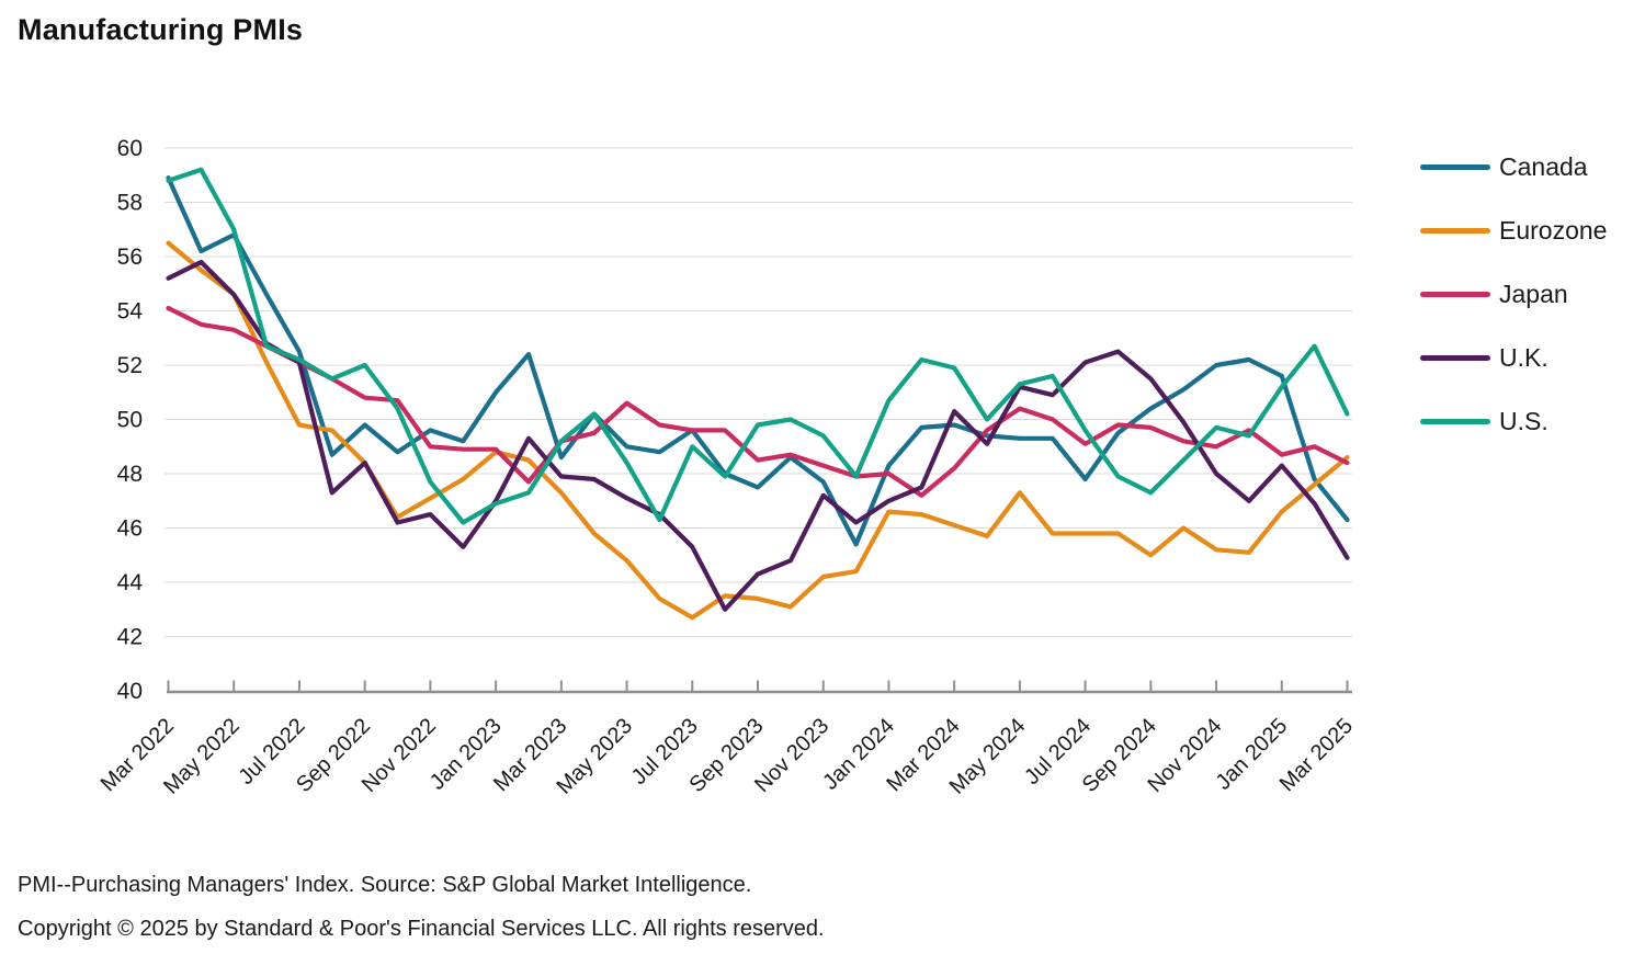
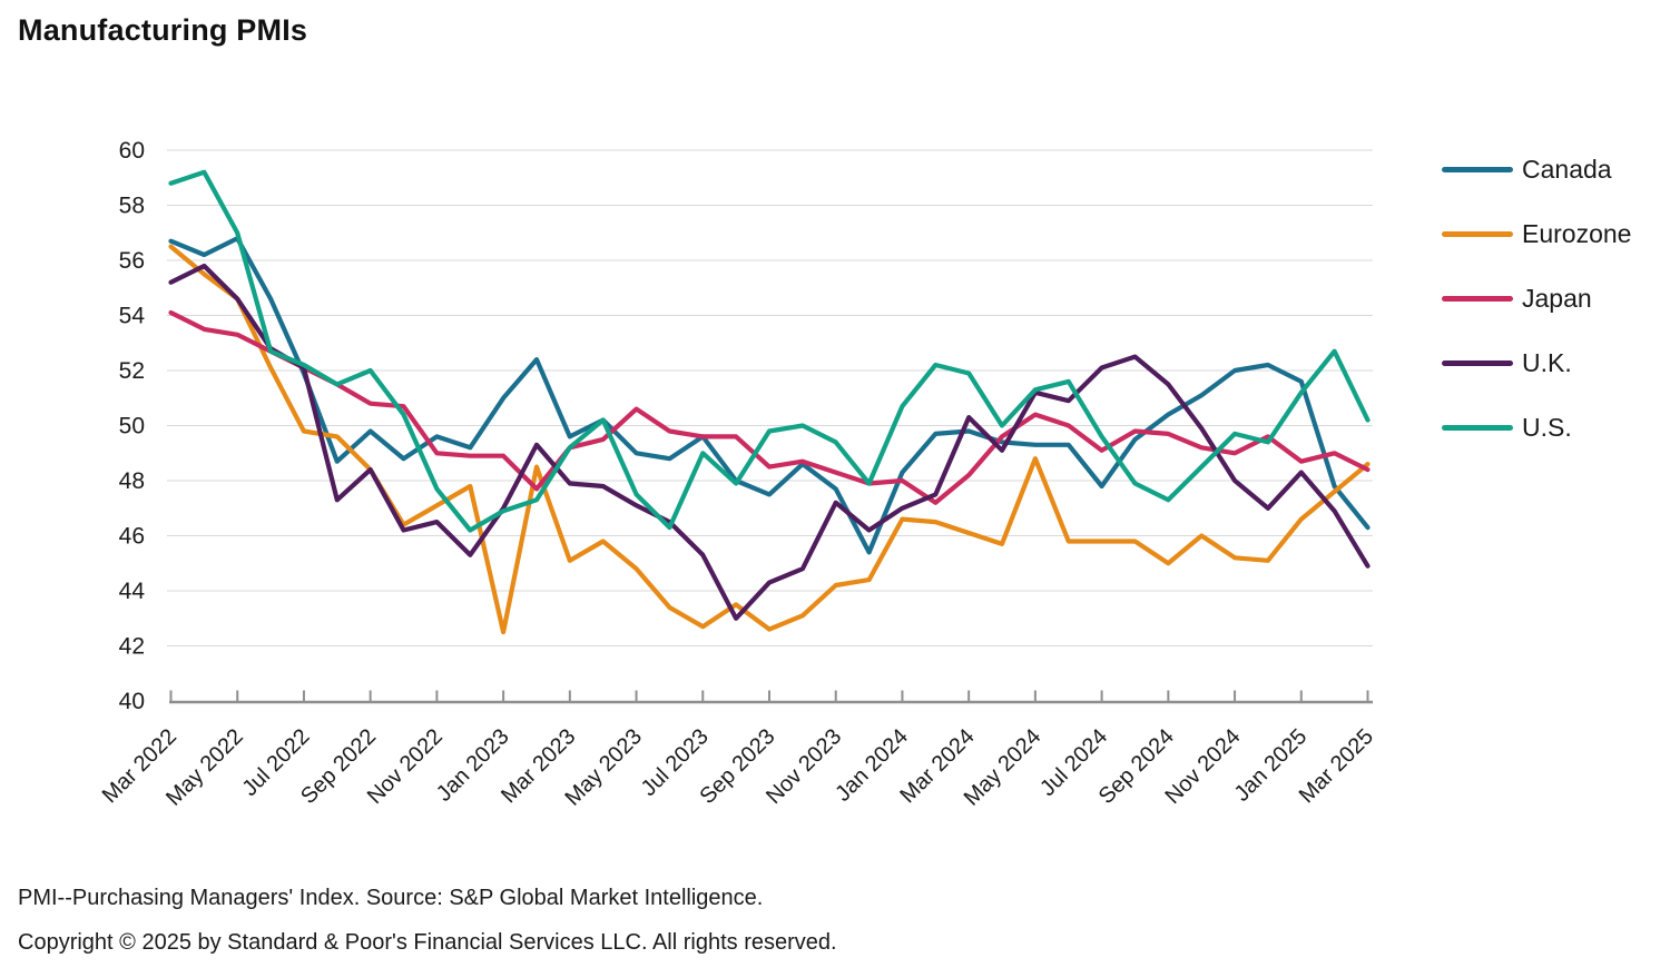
Canada/Mar 2022: 58.9 -> 56.7
Canada/Jul 2022: 52.5 -> 51.9
Eurozone/Jan 2023: 48.8 -> 42.5
Canada/Mar 2023: 48.6 -> 49.6
Eurozone/Mar 2023: 47.3 -> 45.1
U.S./May 2023: 48.4 -> 47.5
Eurozone/Sep 2023: 43.4 -> 42.6
Eurozone/May 2024: 47.3 -> 48.8
